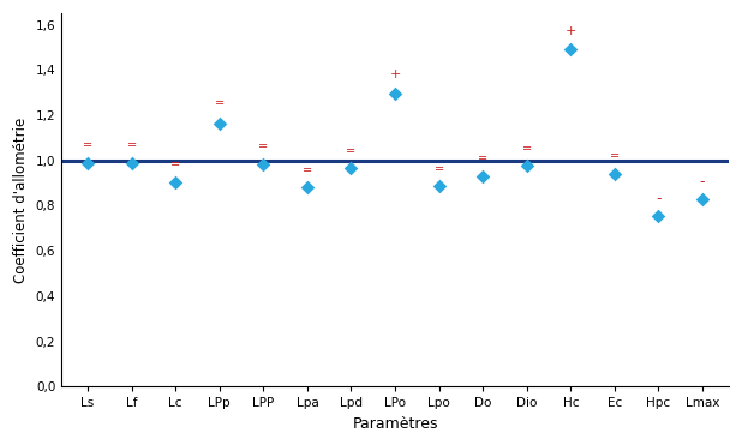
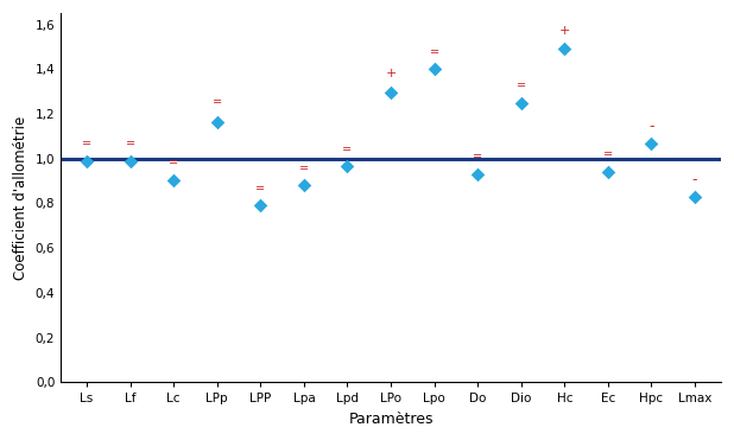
LPP: 0,98 -> 0,79
Lpo: 0,89 -> 1,40
Dio: 0,97 -> 1,25
Hpc: 0,76 -> 1,07
